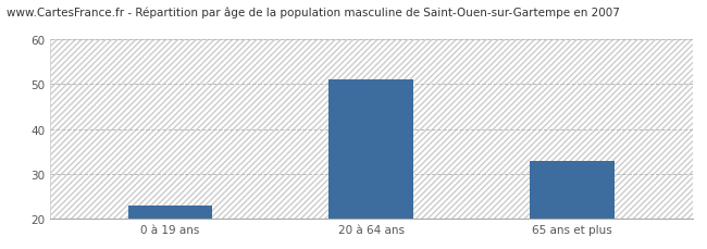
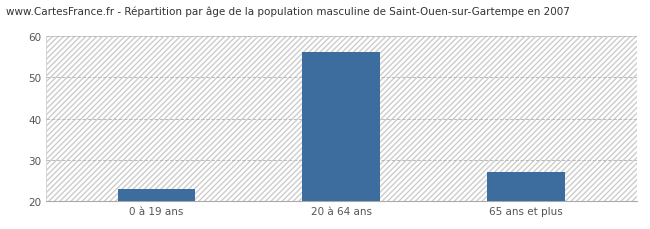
20 à 64 ans: 51 -> 56
65 ans et plus: 33 -> 27
